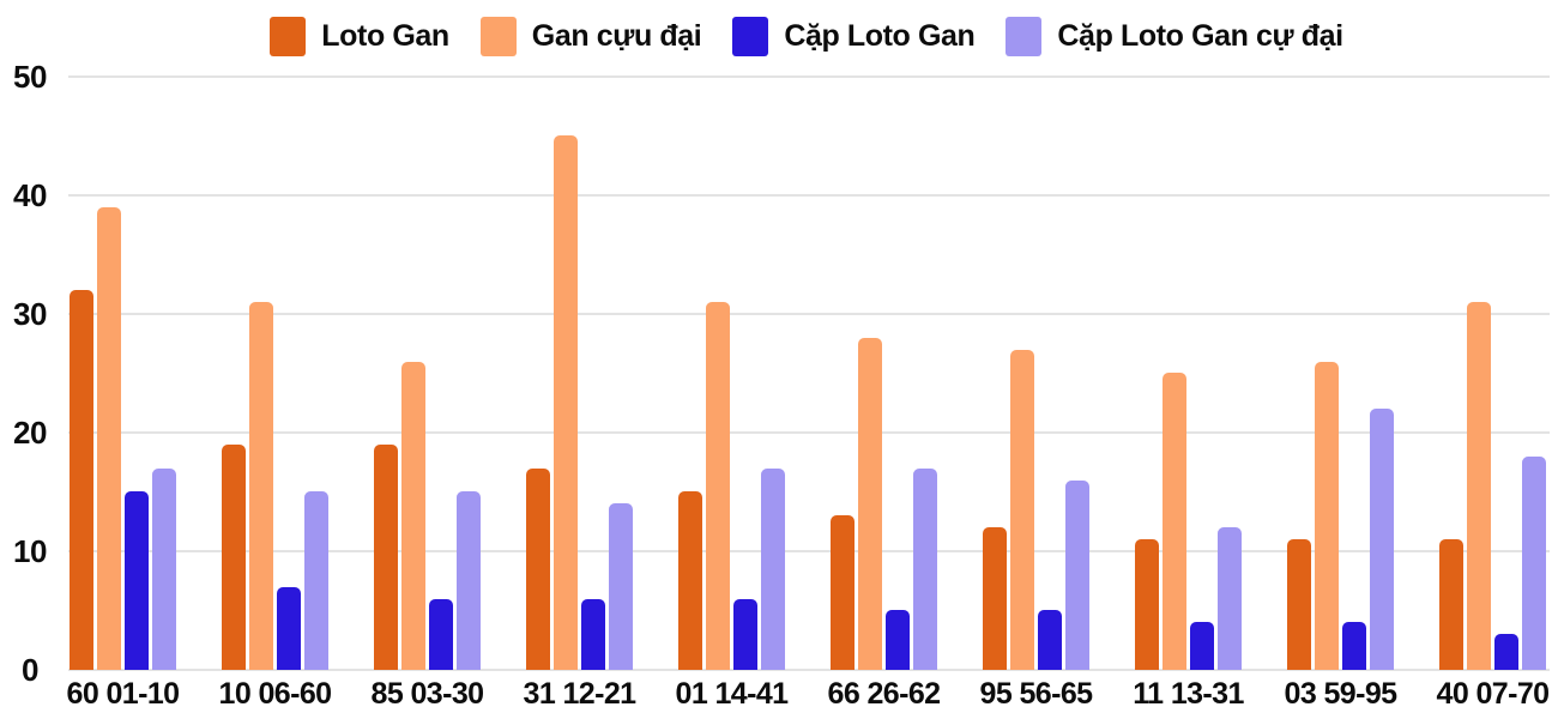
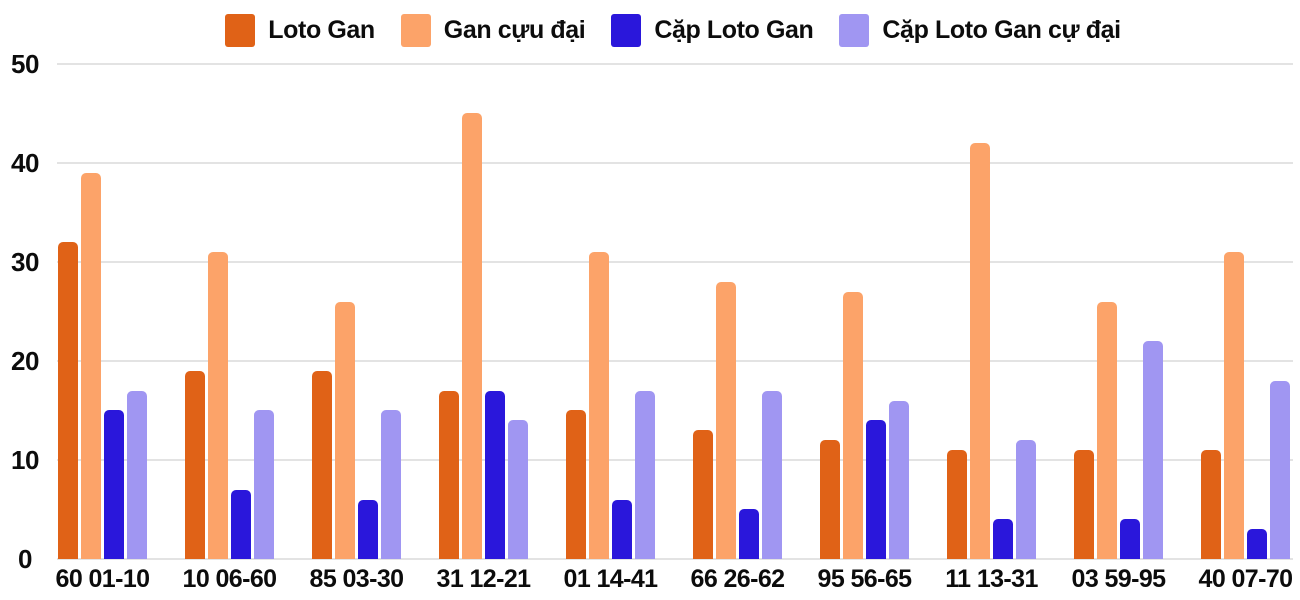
Cặp Loto Gan/31 12-21: 6 -> 17
Cặp Loto Gan/95 56-65: 5 -> 14
Gan cựu đại/11 13-31: 25 -> 42
